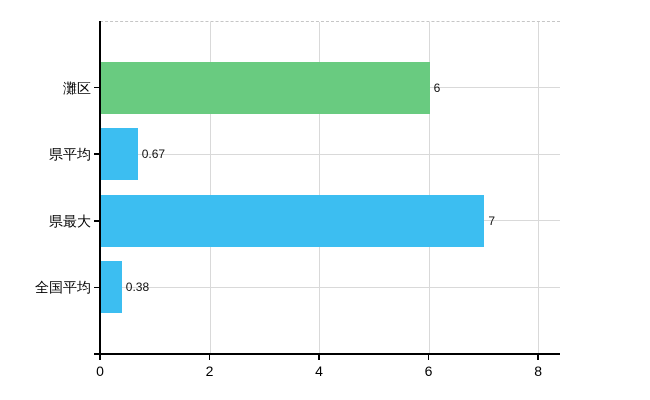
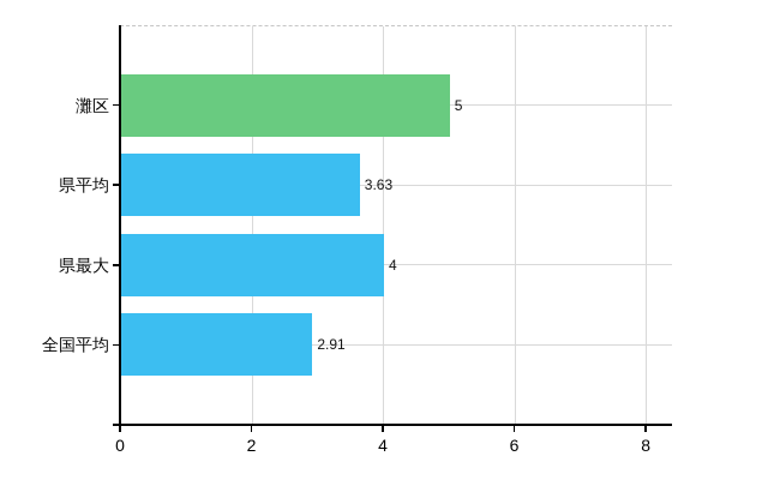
灘区: 6 -> 5
県平均: 0.67 -> 3.63
県最大: 7 -> 4
全国平均: 0.38 -> 2.91
